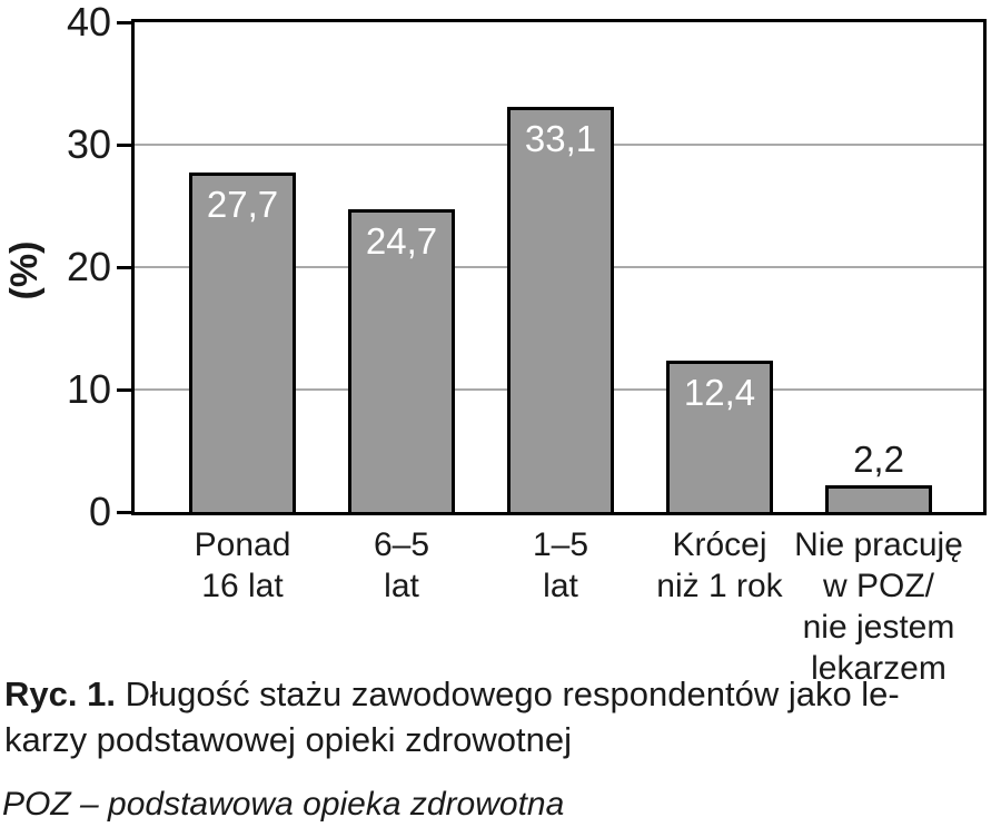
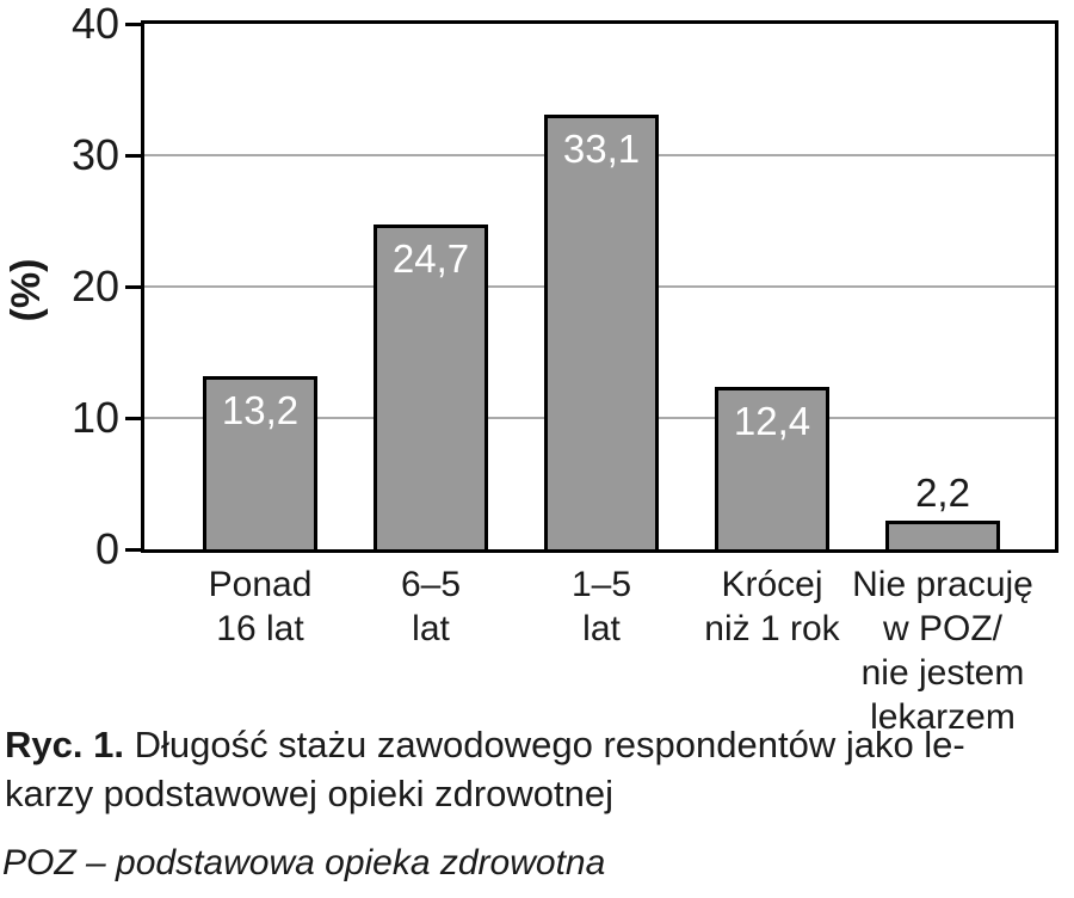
Ponad 16 lat: 27,7 -> 13,2
